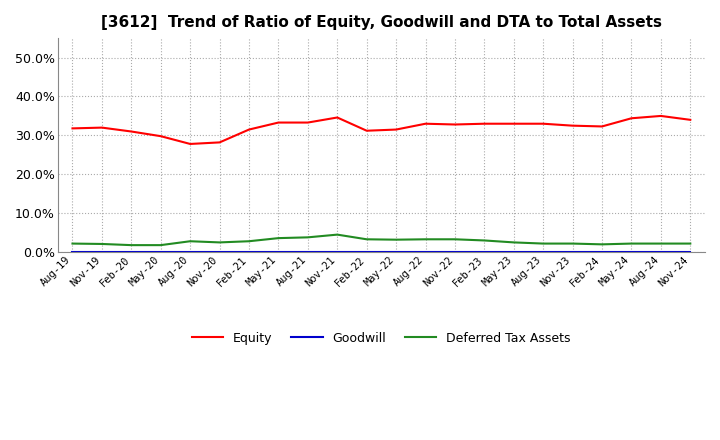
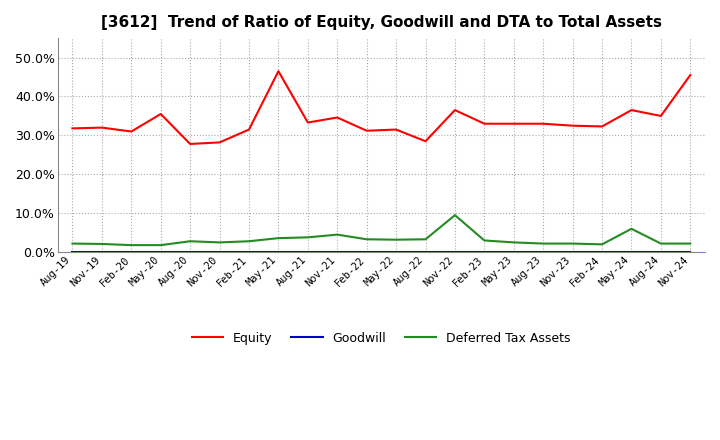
Equity/May-20: 29.8% -> 35.5%
Equity/May-21: 33.3% -> 46.5%
Equity/Aug-22: 33.0% -> 28.5%
Equity/Nov-22: 32.8% -> 36.5%
Deferred Tax Assets/Nov-22: 3.3% -> 9.5%
Equity/May-24: 34.4% -> 36.5%
Deferred Tax Assets/May-24: 2.2% -> 6.0%
Equity/Nov-24: 34.0% -> 45.5%
